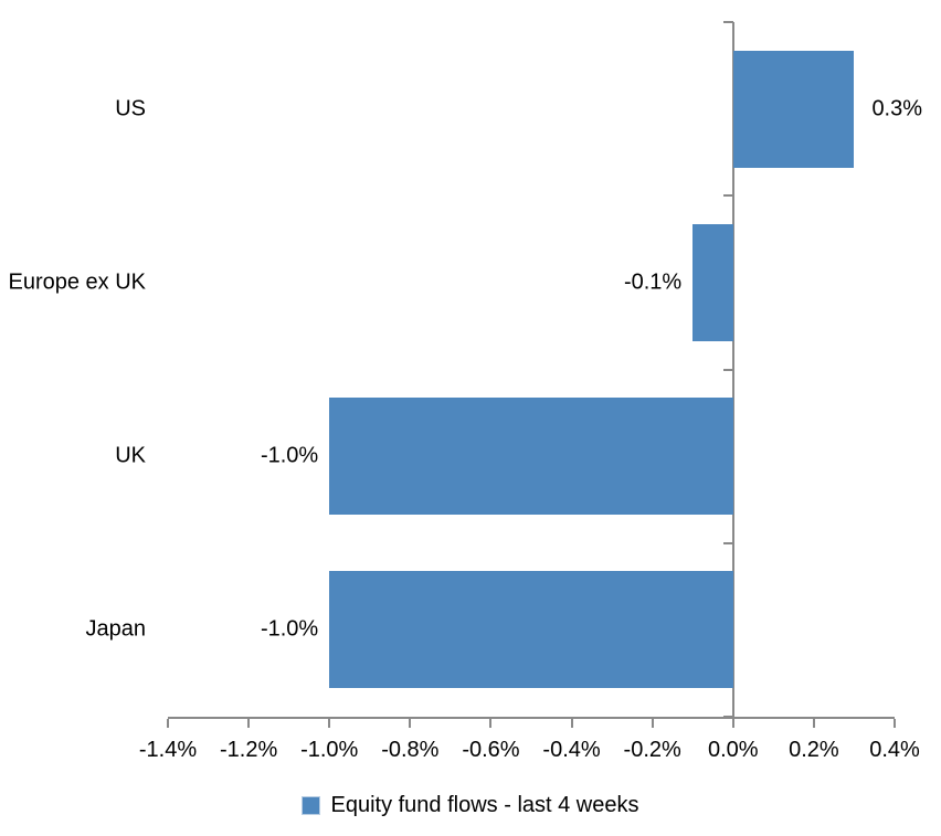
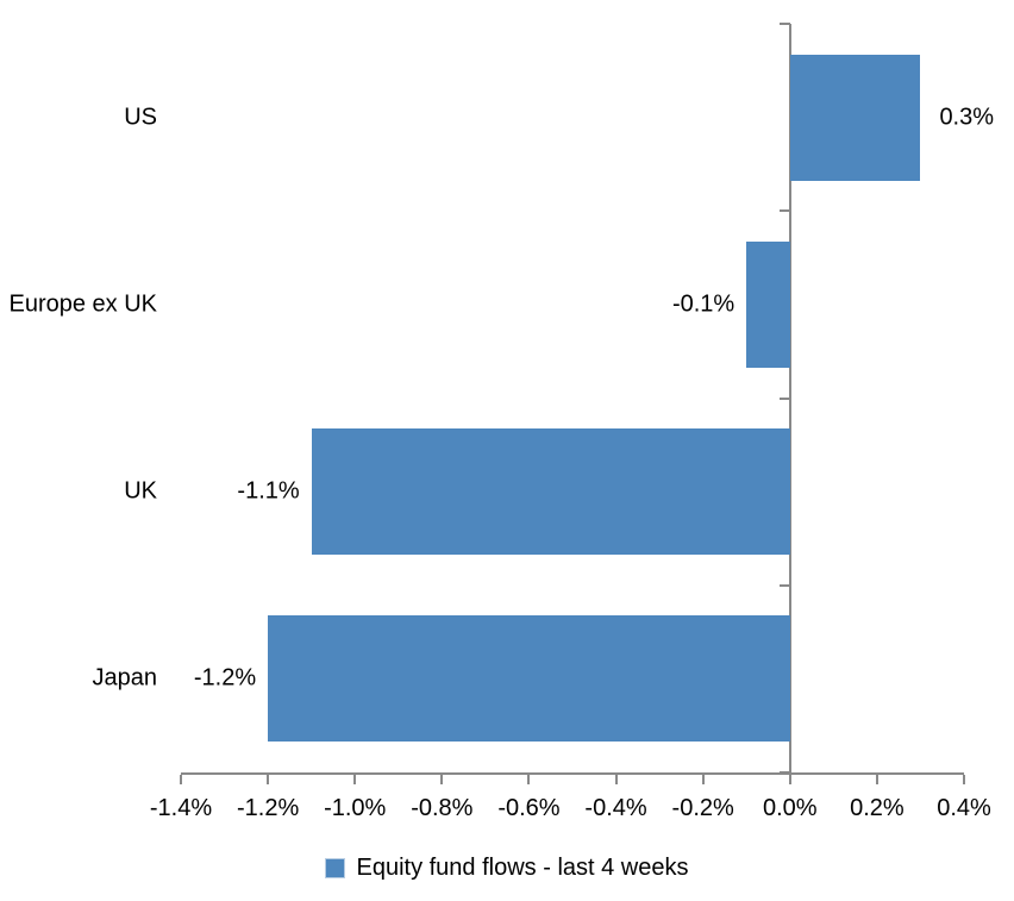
UK: -1.0% -> -1.1%
Japan: -1.0% -> -1.2%
